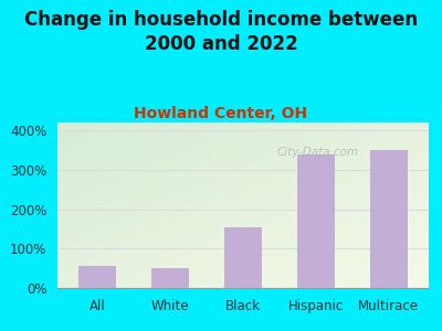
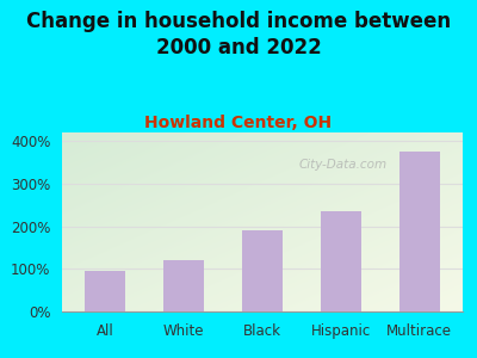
All: 55% -> 95%
White: 50% -> 120%
Black: 155% -> 190%
Hispanic: 338% -> 235%
Multirace: 350% -> 375%
